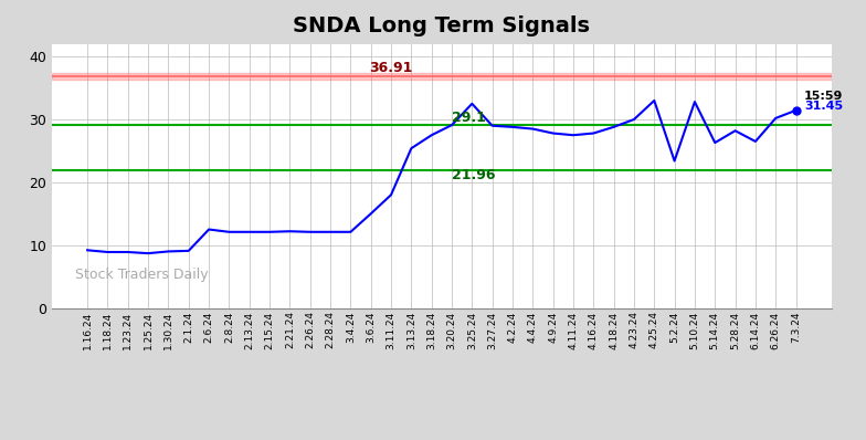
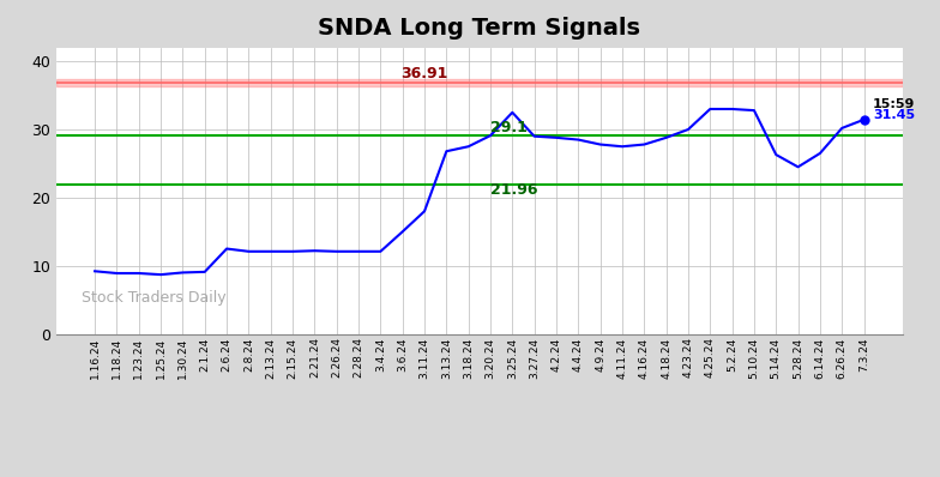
3.13.24: 25.4 -> 26.8
5.2.24: 23.4 -> 33.0
5.28.24: 28.2 -> 24.5
